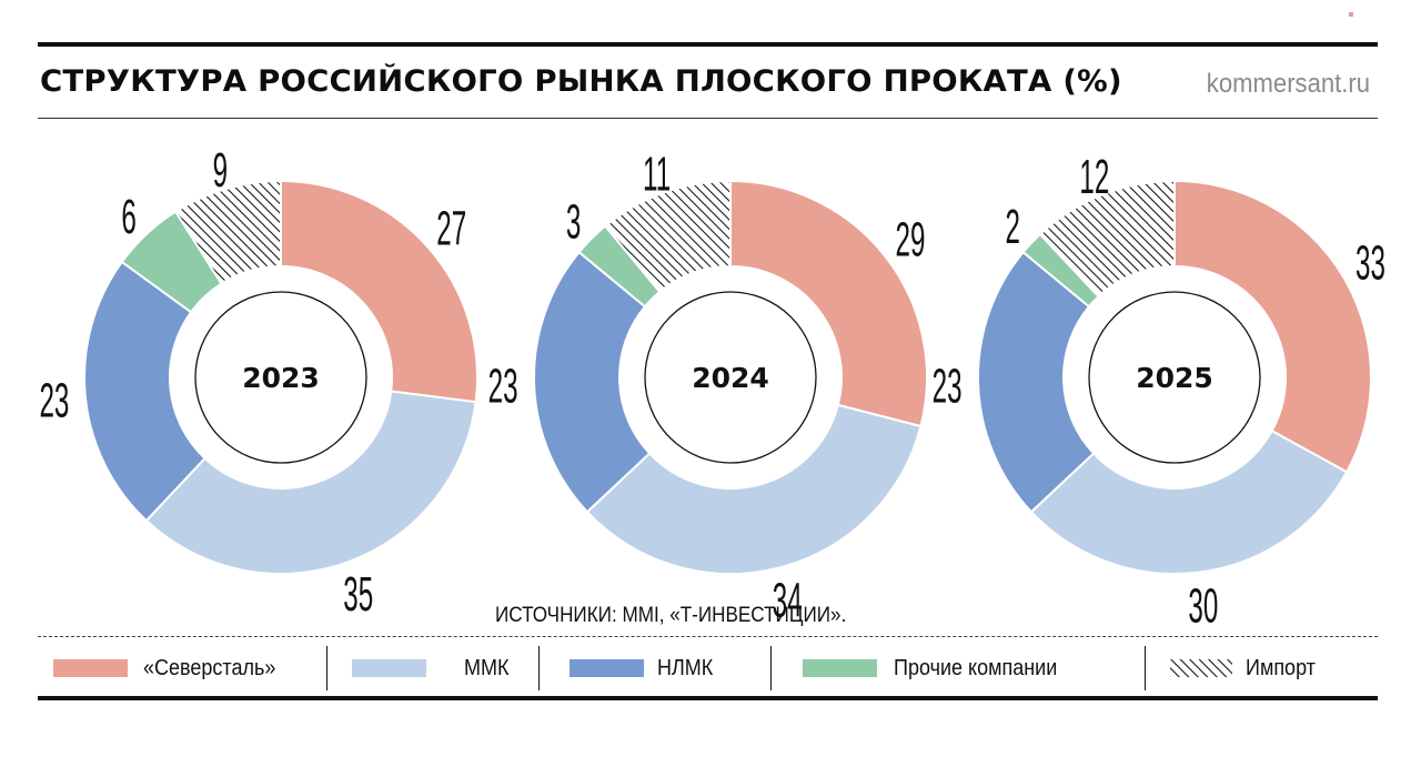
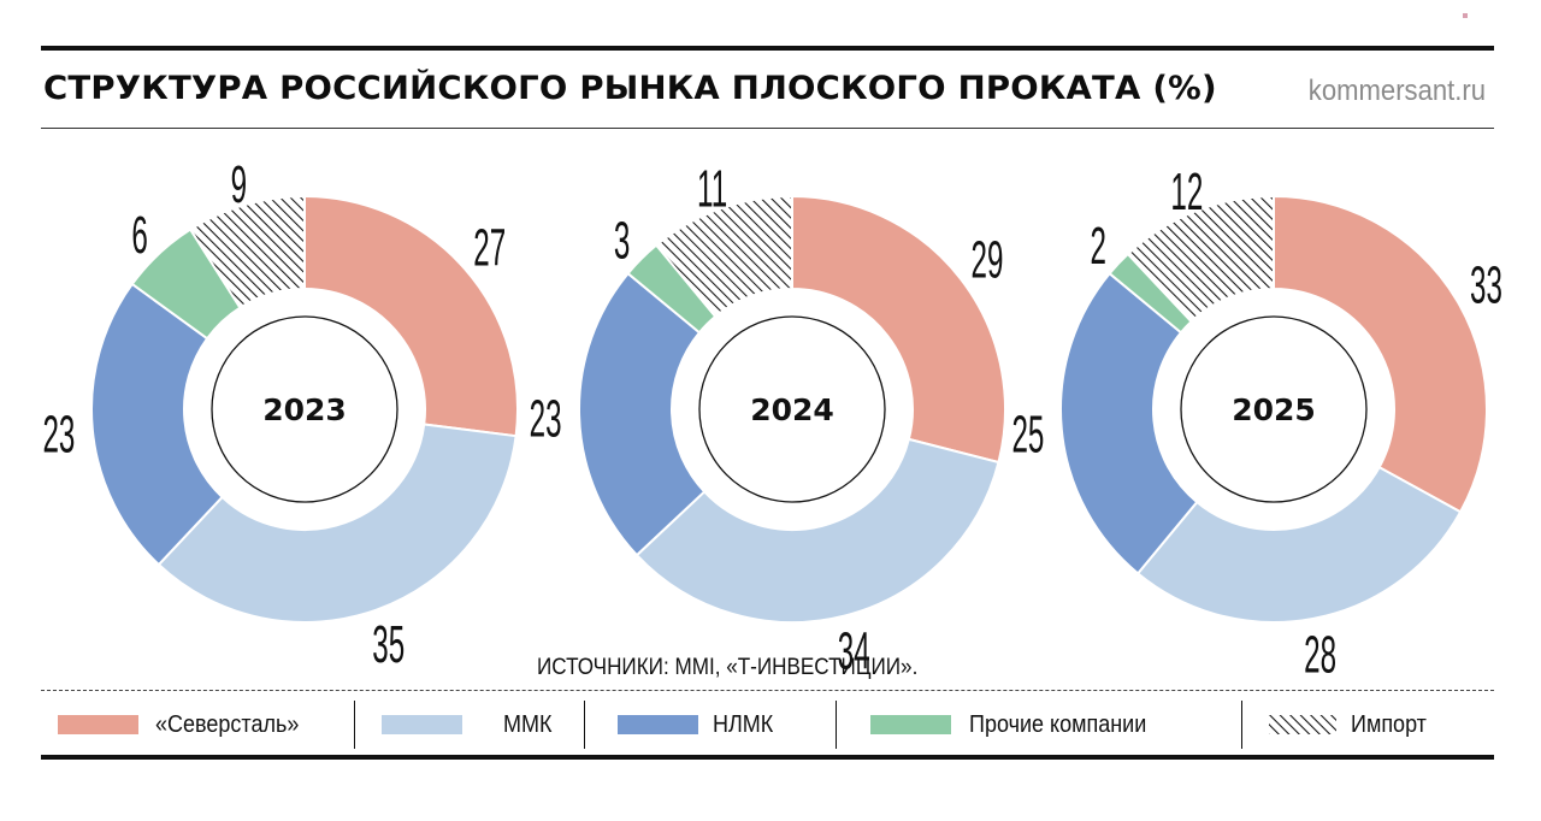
2025/ММК: 30 -> 28
2025/НЛМК: 23 -> 25
